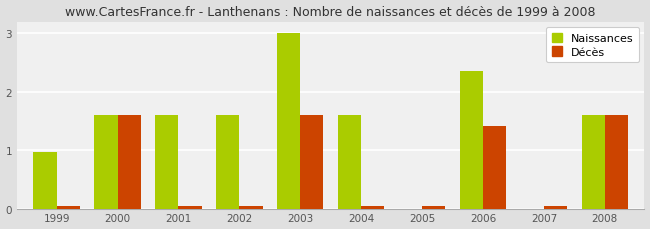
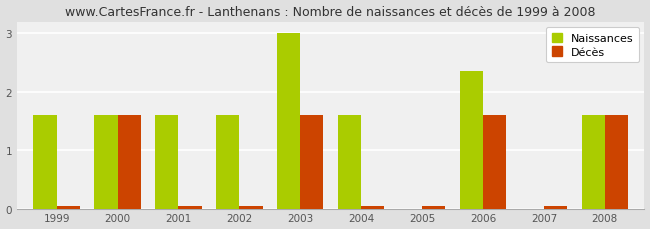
Naissances/1999: 0.96 -> 1.60
Décès/2006: 1.42 -> 1.60
